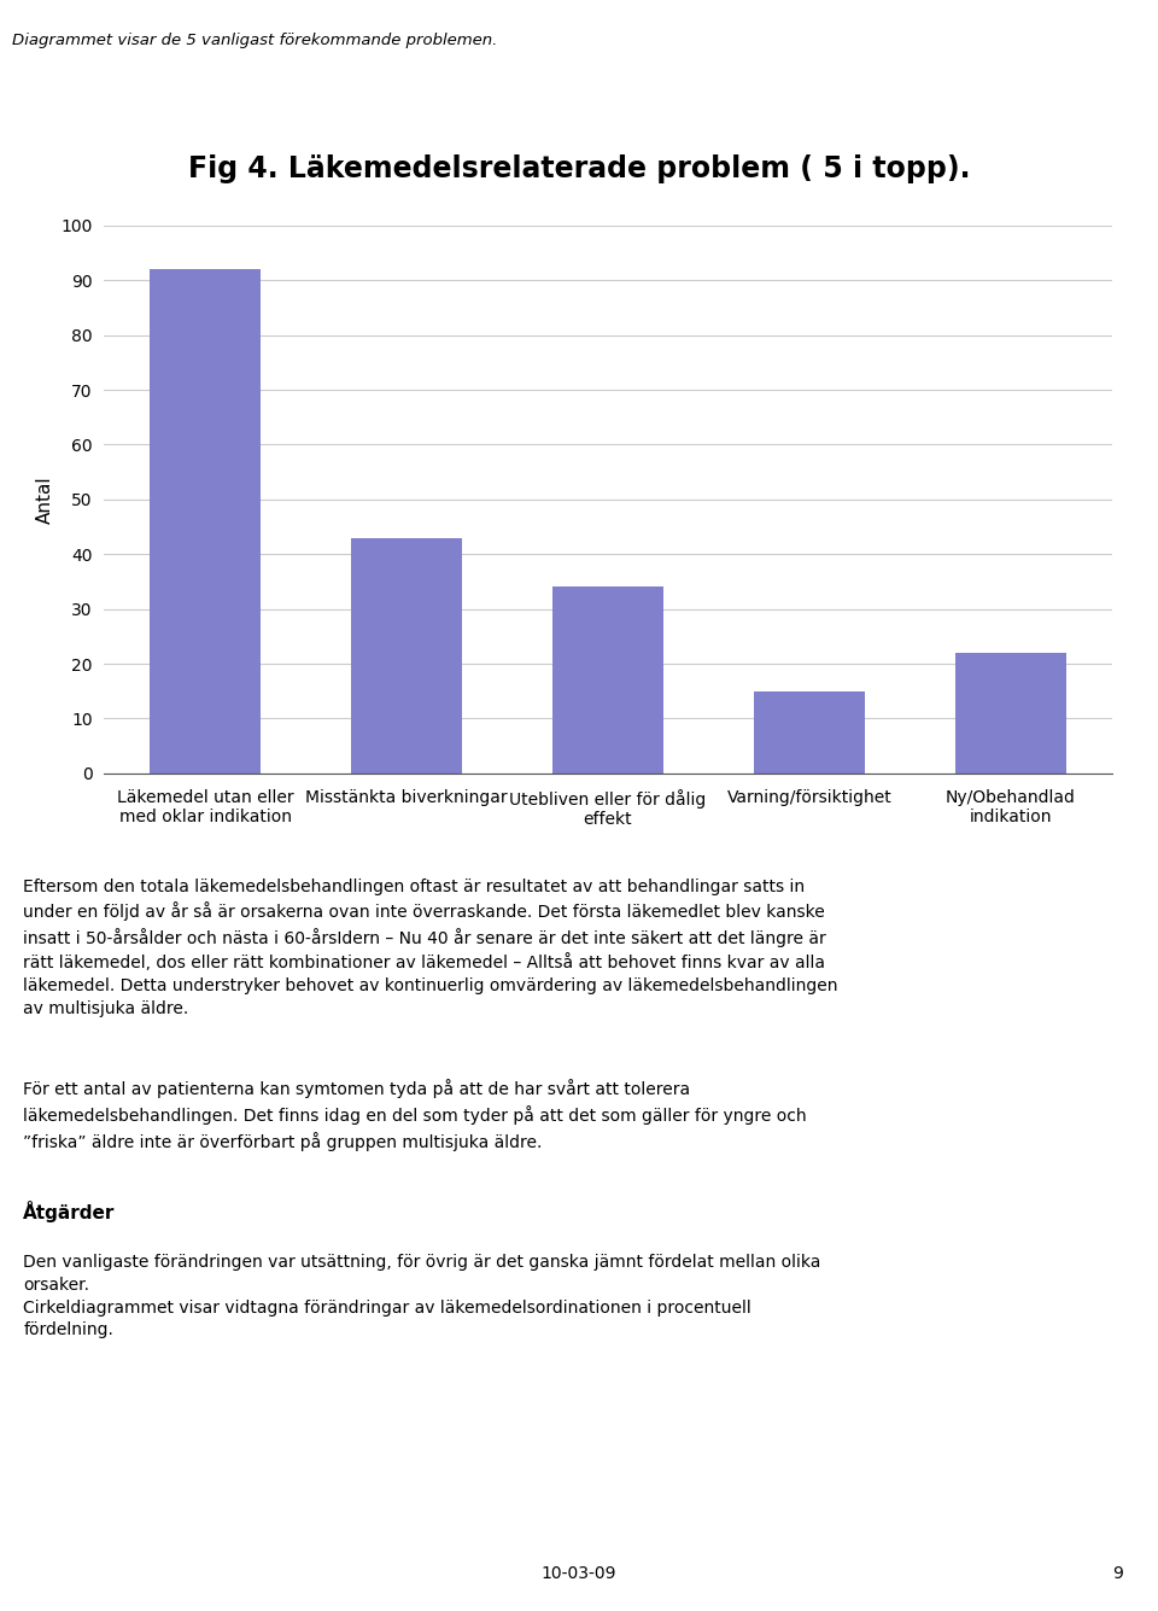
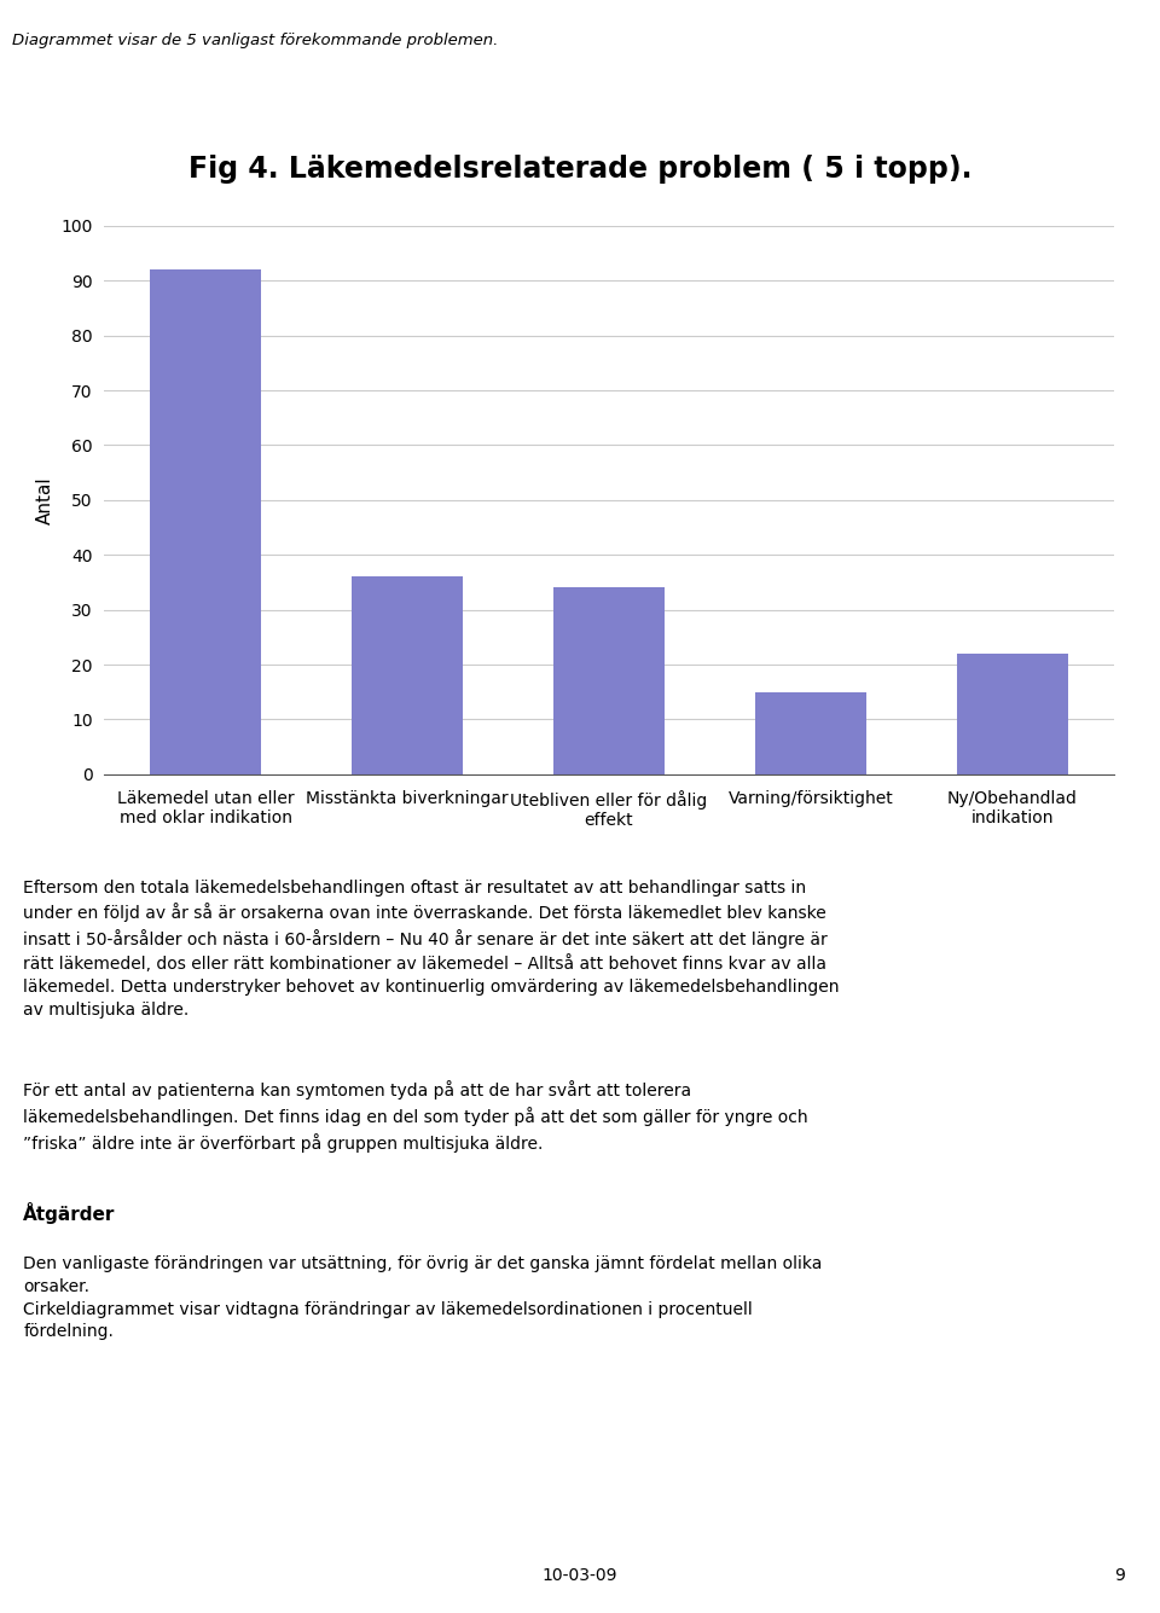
Misstänkta biverkningar: 43 -> 36
